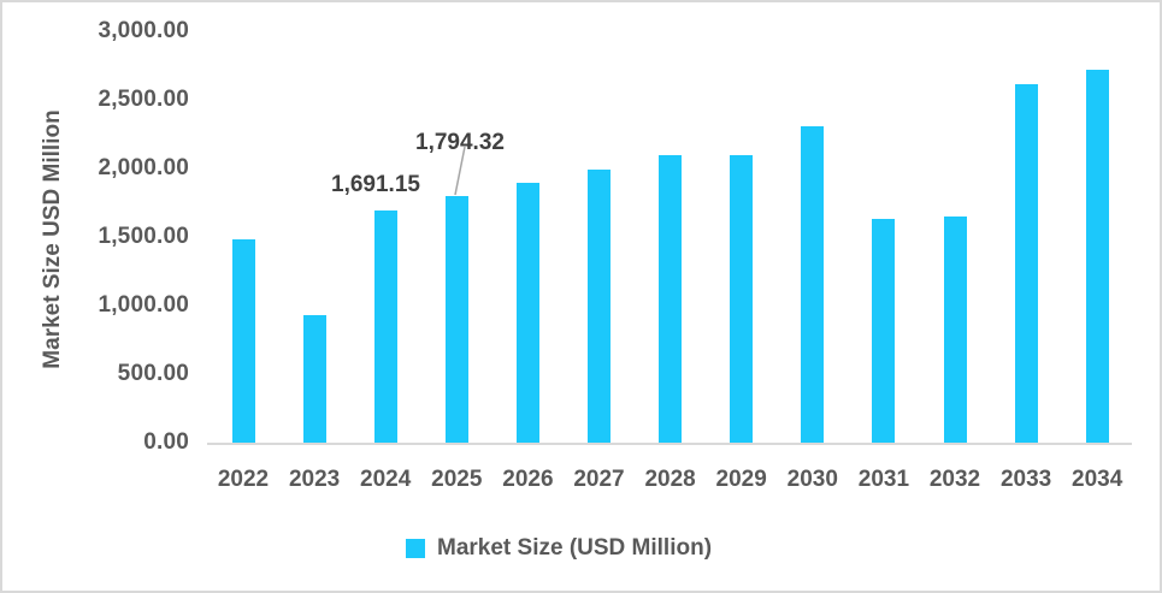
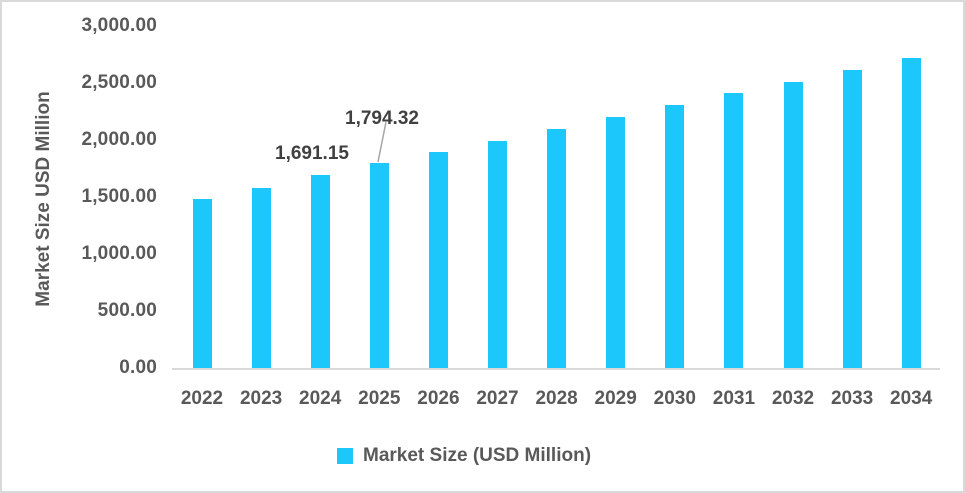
2023: 930 -> 1580
2029: 2100 -> 2200
2031: 1630 -> 2410
2032: 1650 -> 2510
